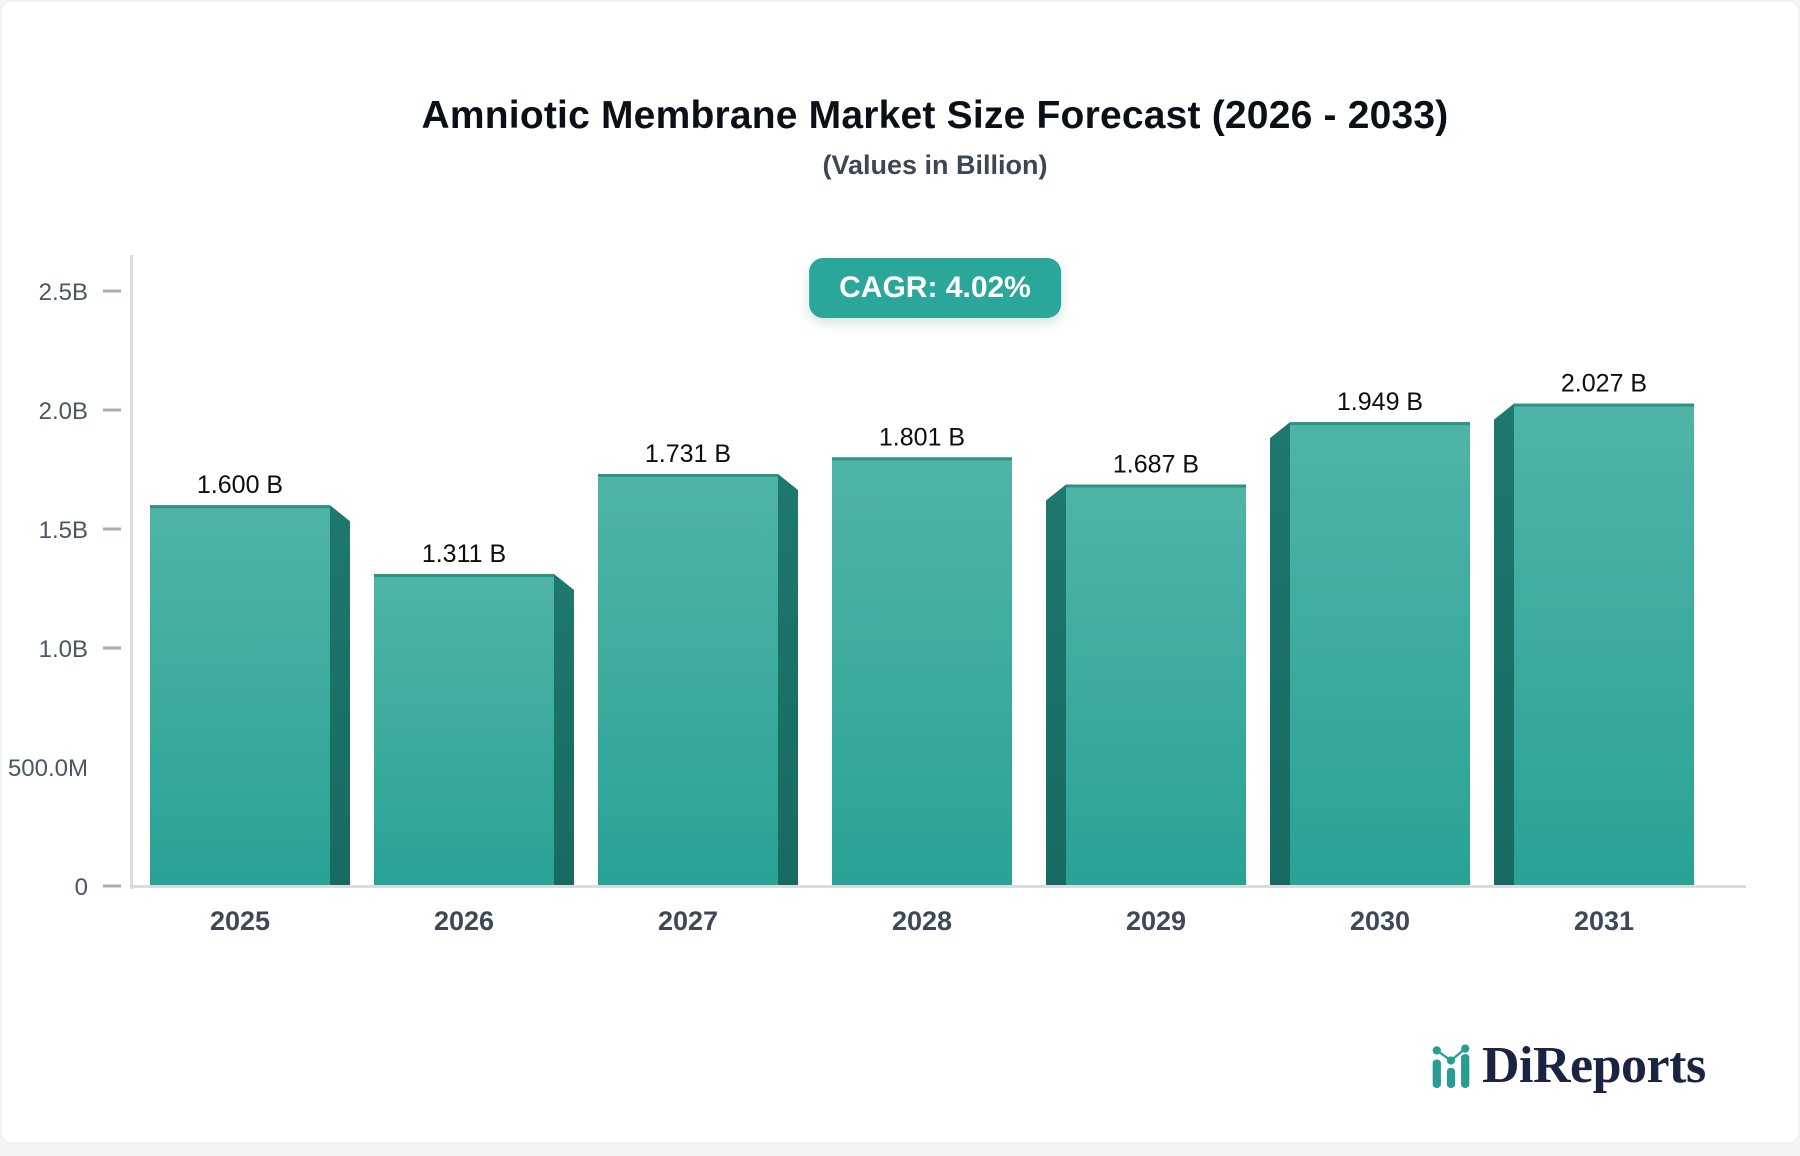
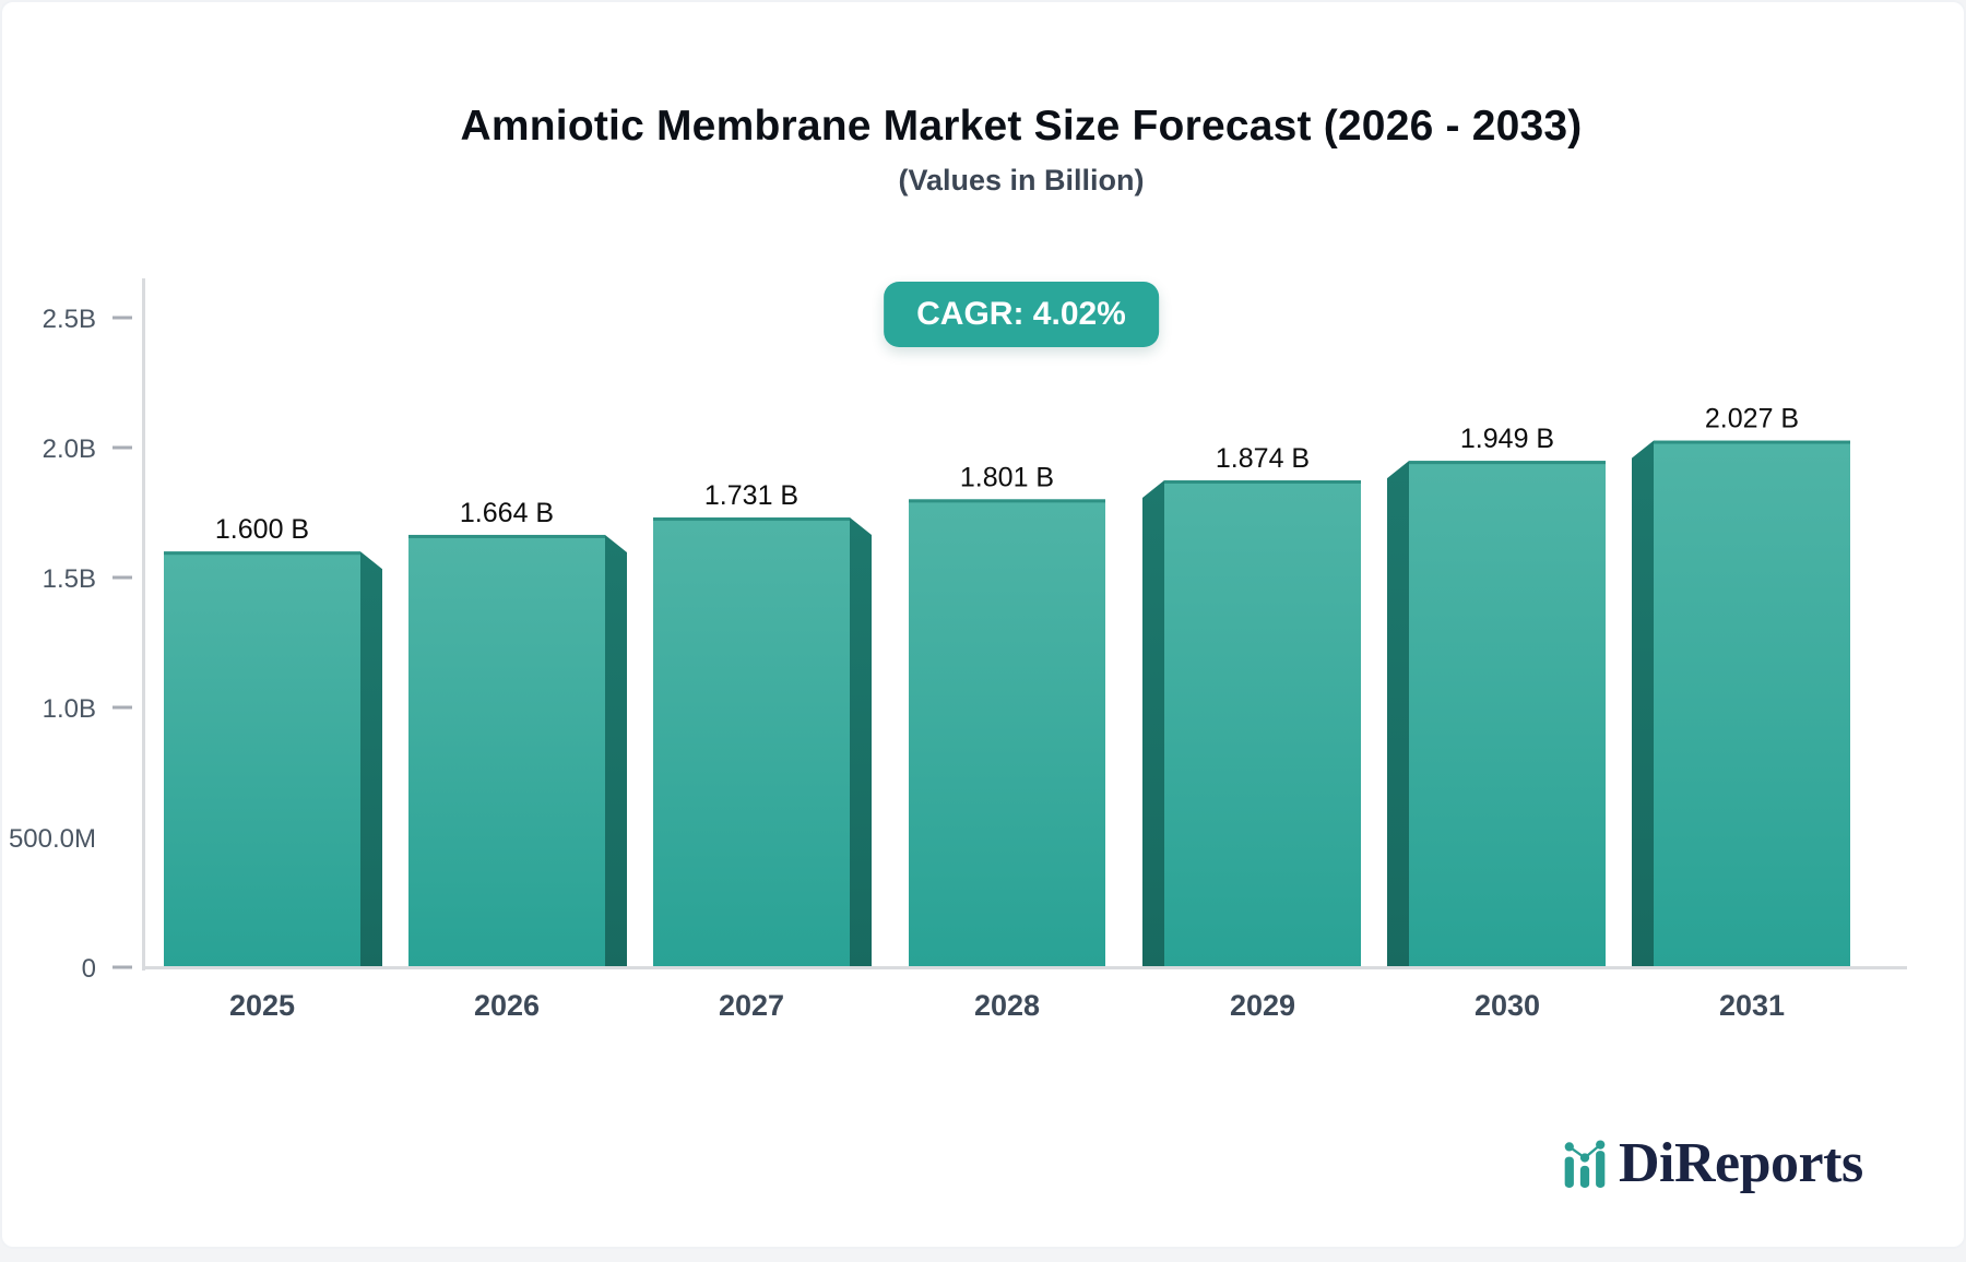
2026: 1.311 -> 1.664
2029: 1.687 -> 1.874
